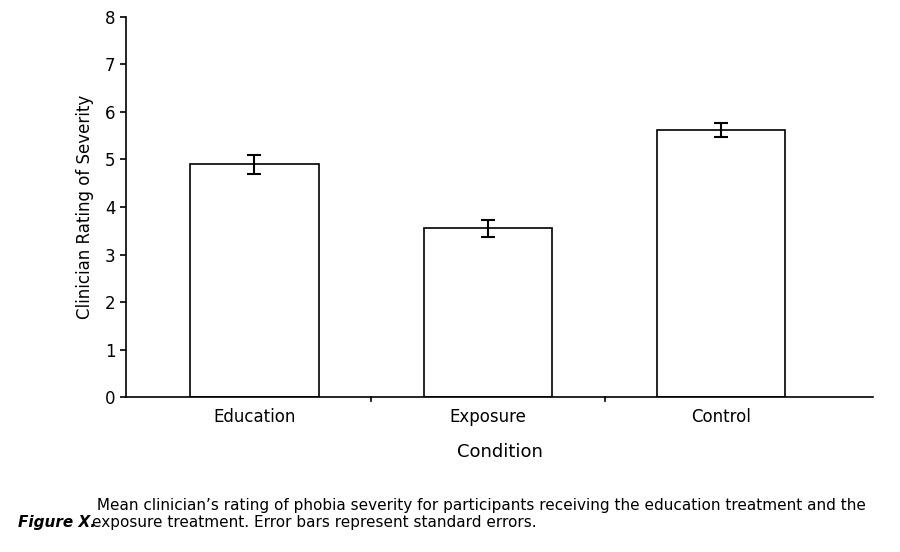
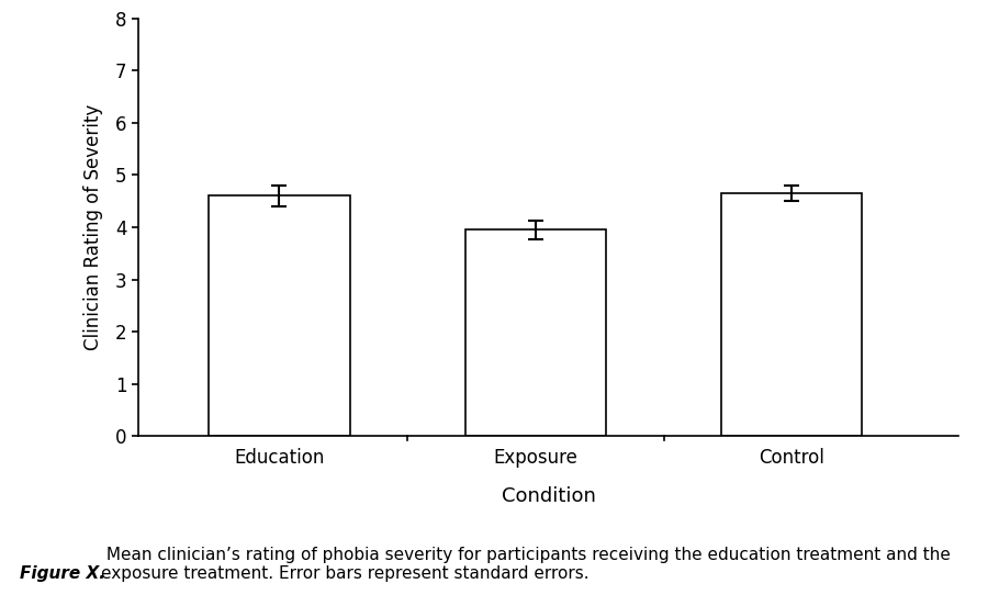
Education: 4.90 -> 4.60
Exposure: 3.55 -> 3.95
Control: 5.62 -> 4.65
